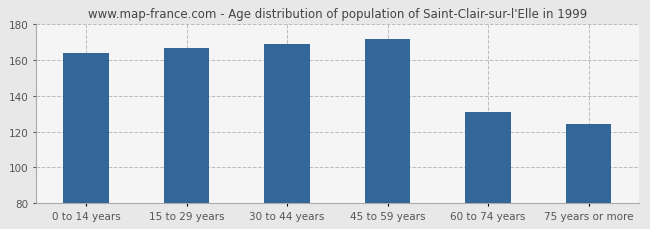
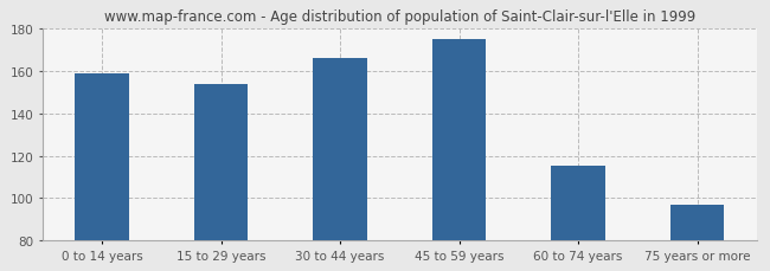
0 to 14 years: 164 -> 159
15 to 29 years: 167 -> 154
30 to 44 years: 169 -> 166
45 to 59 years: 172 -> 175
60 to 74 years: 131 -> 115
75 years or more: 124 -> 97
